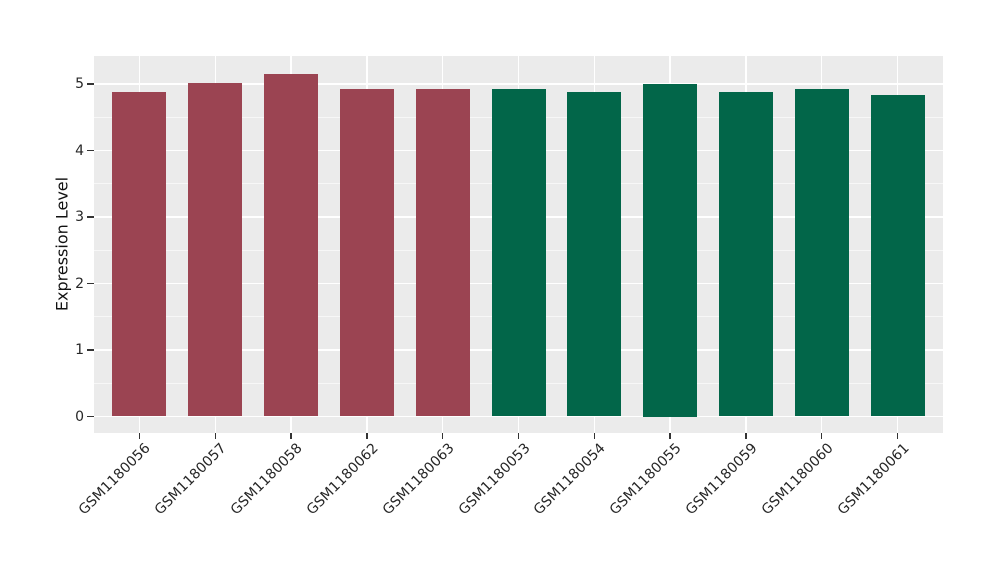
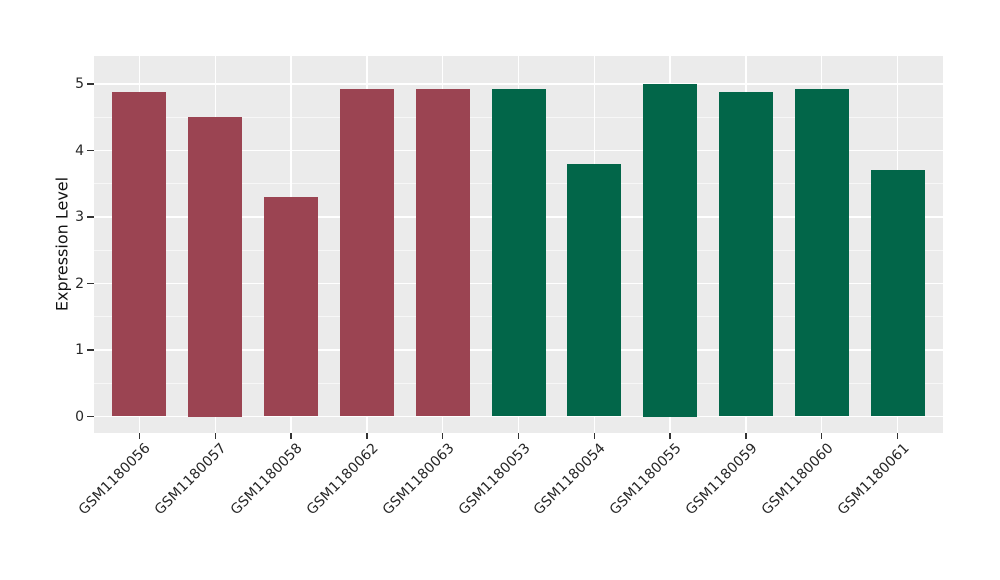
GSM1180057: 5.0 -> 4.5
GSM1180058: 5.2 -> 3.3
GSM1180054: 4.9 -> 3.8
GSM1180061: 4.8 -> 3.7
